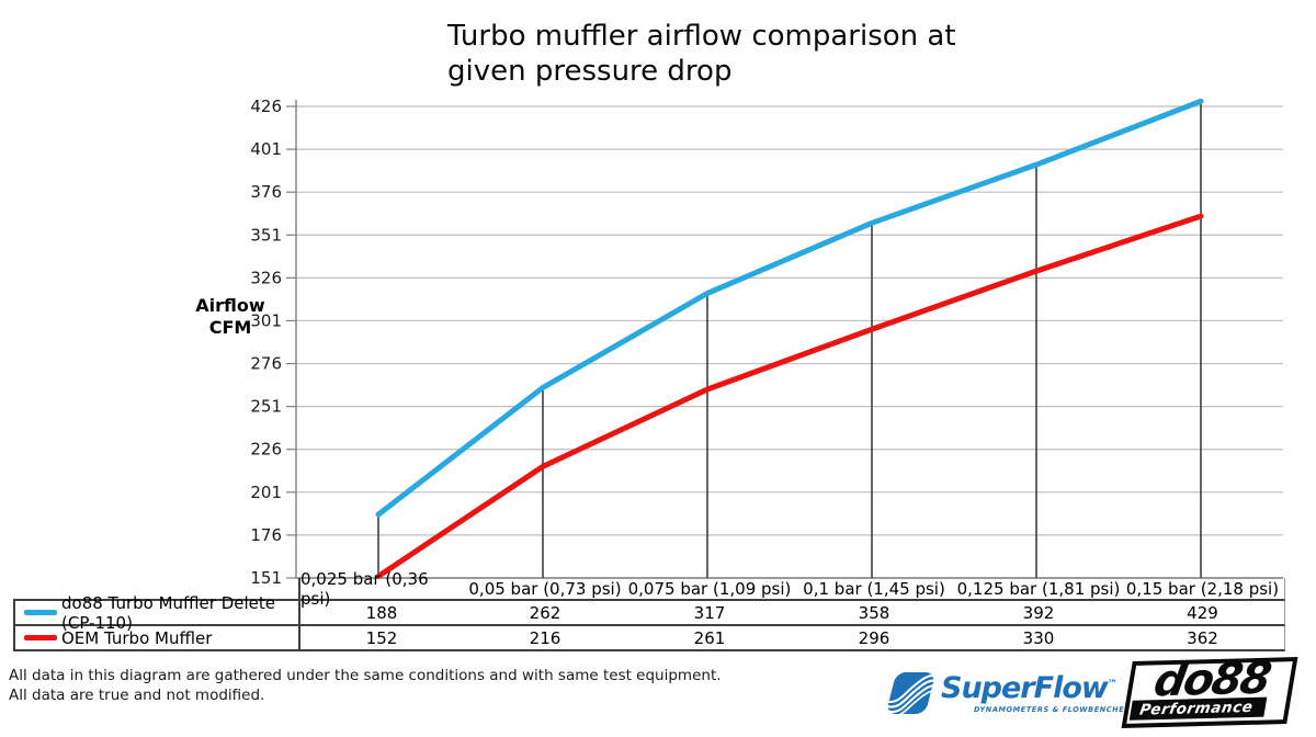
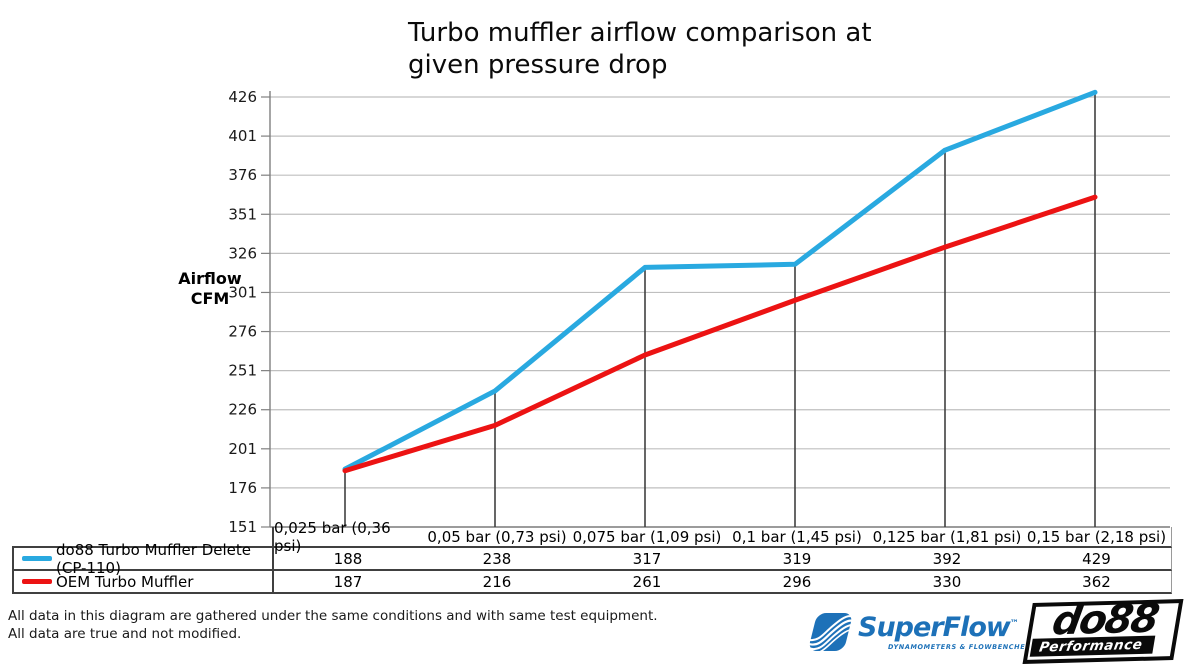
OEM Turbo Muffler/0,025 bar (0,36 psi): 152 -> 187
do88 Turbo Muffler Delete (CP-110)/0,05 bar (0,73 psi): 262 -> 238
do88 Turbo Muffler Delete (CP-110)/0,1 bar (1,45 psi): 358 -> 319
